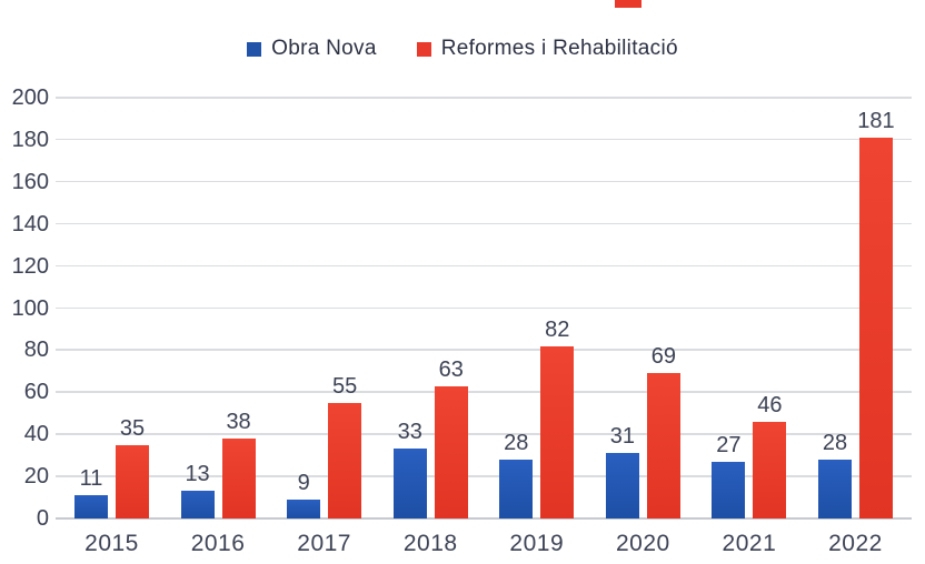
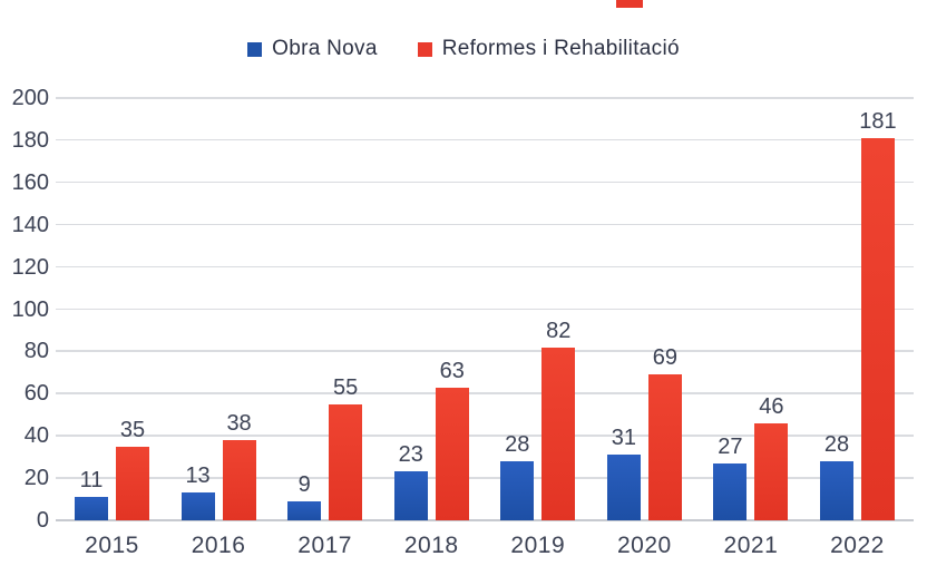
Obra Nova/2018: 33 -> 23
